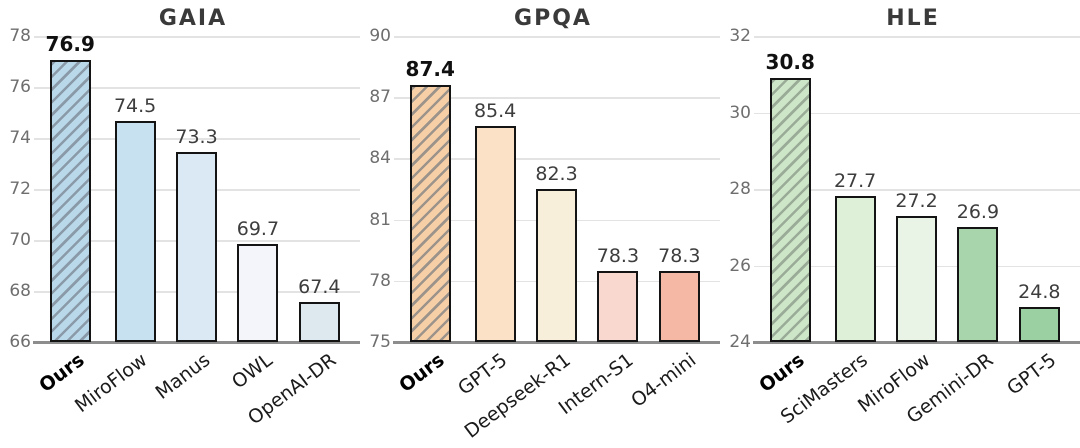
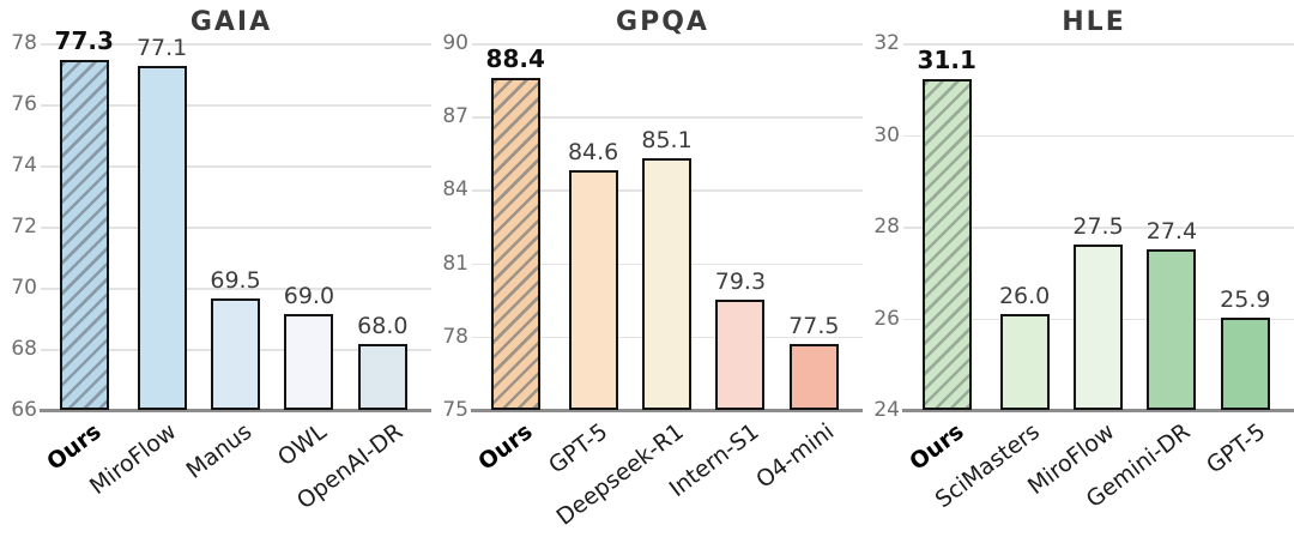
GAIA/Ours: 76.9 -> 77.3
GAIA/MiroFlow: 74.5 -> 77.1
GAIA/Manus: 73.3 -> 69.5
GAIA/OWL: 69.7 -> 69.0
GAIA/OpenAI-DR: 67.4 -> 68.0
GPQA/Ours: 87.4 -> 88.4
GPQA/GPT-5: 85.4 -> 84.6
GPQA/Deepseek-R1: 82.3 -> 85.1
GPQA/Intern-S1: 78.3 -> 79.3
GPQA/O4-mini: 78.3 -> 77.5
HLE/Ours: 30.8 -> 31.1
HLE/SciMasters: 27.7 -> 26.0
HLE/MiroFlow: 27.2 -> 27.5
HLE/Gemini-DR: 26.9 -> 27.4
HLE/GPT-5: 24.8 -> 25.9
